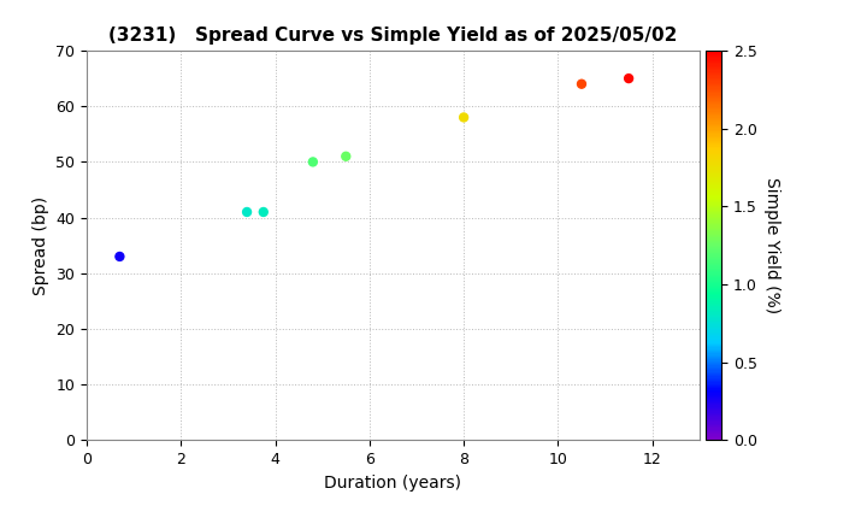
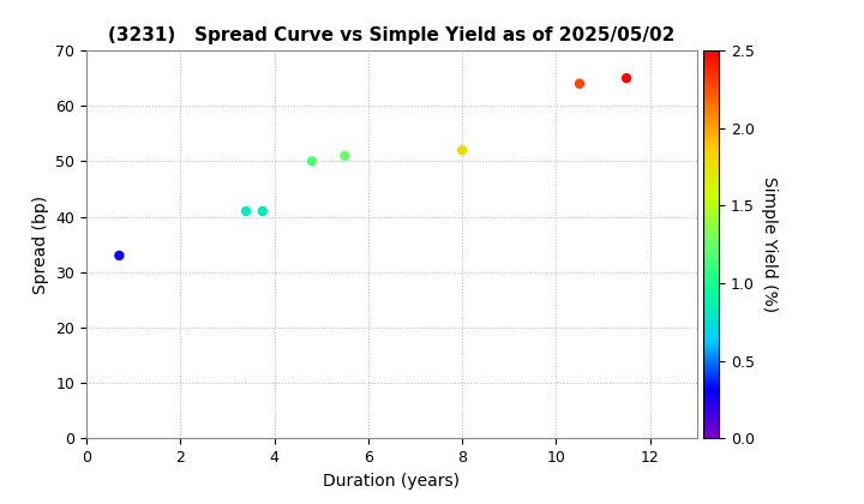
8: 58 -> 52
